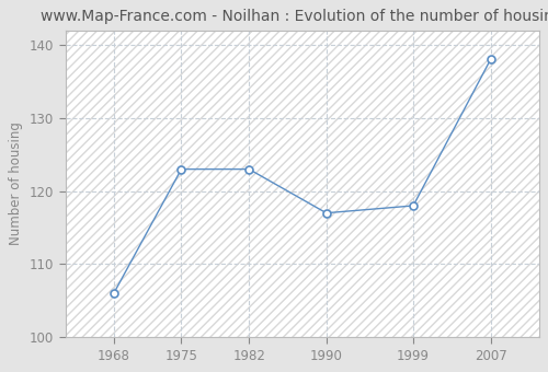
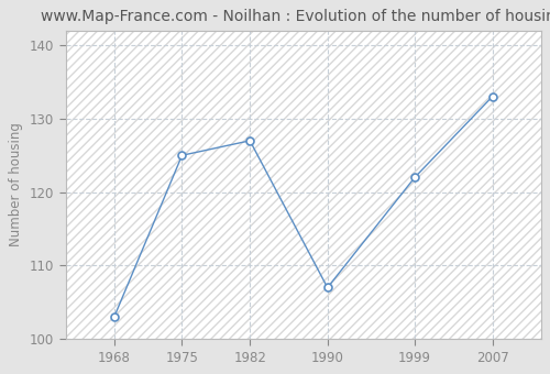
1968: 106 -> 103
1975: 123 -> 125
1982: 123 -> 127
1990: 117 -> 107
1999: 118 -> 122
2007: 138 -> 133
